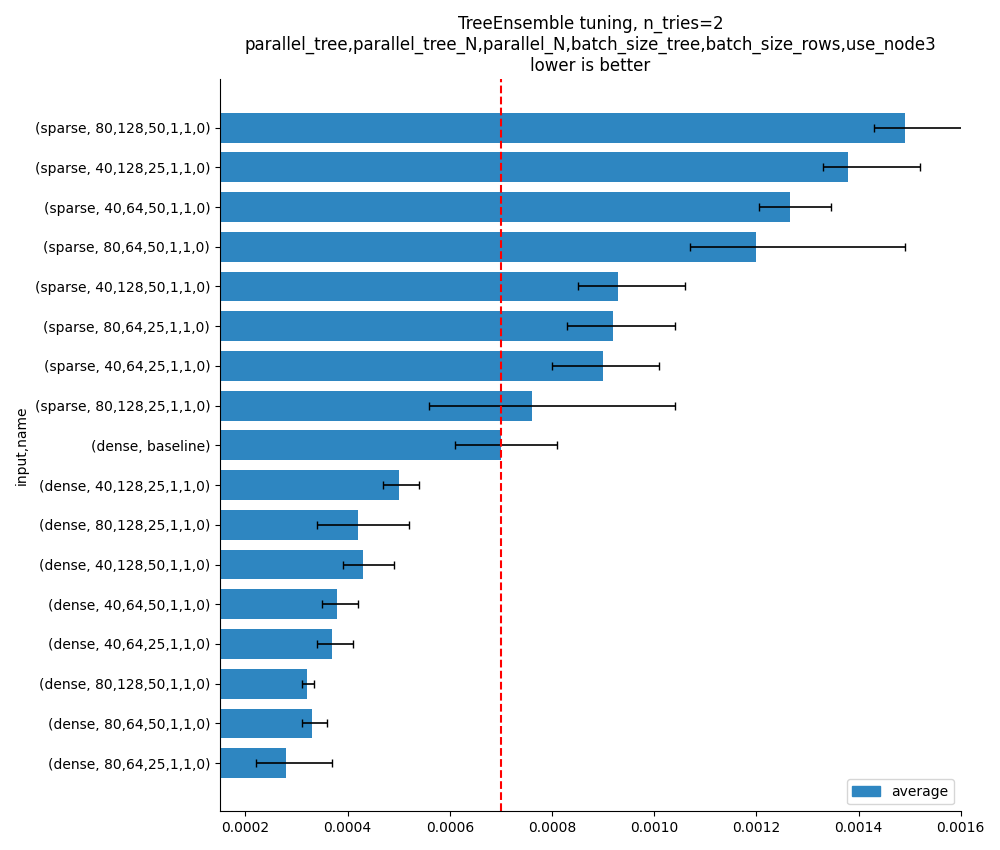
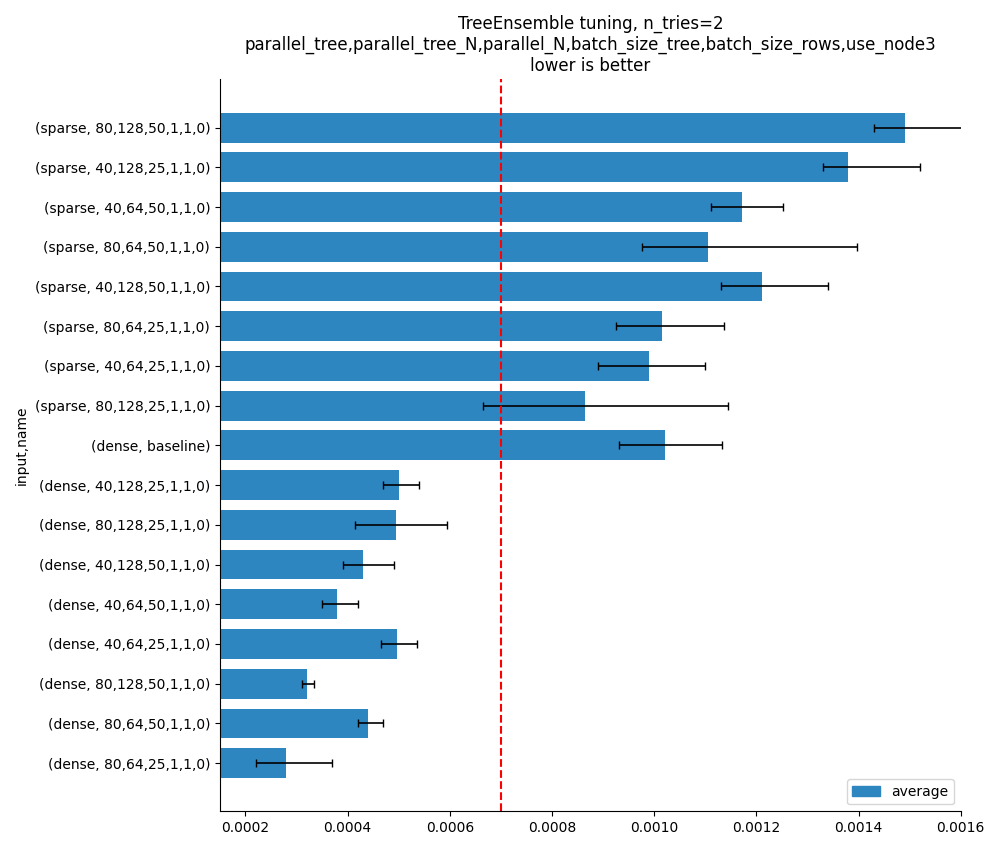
(sparse, 40,64,50,1,1,0): 0.001265 -> 0.001172
(sparse, 80,64,50,1,1,0): 0.001200 -> 0.001106
(sparse, 40,128,50,1,1,0): 0.000930 -> 0.001210
(sparse, 80,64,25,1,1,0): 0.000920 -> 0.001016
(sparse, 40,64,25,1,1,0): 0.000900 -> 0.000990
(sparse, 80,128,25,1,1,0): 0.000760 -> 0.000864
(dense, baseline): 0.000700 -> 0.001022
(dense, 80,128,25,1,1,0): 0.000420 -> 0.000494
(dense, 40,64,25,1,1,0): 0.000370 -> 0.000496
(dense, 80,64,50,1,1,0): 0.000330 -> 0.000440
